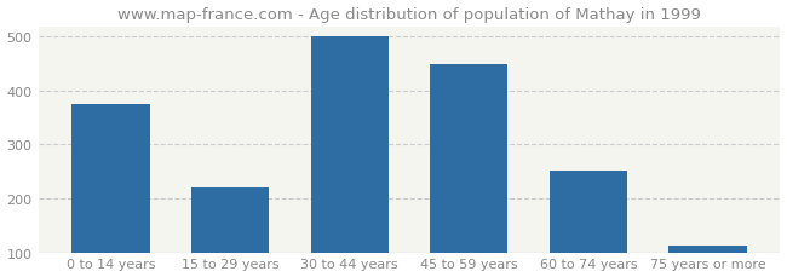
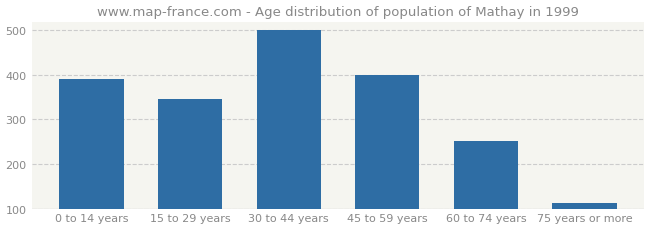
0 to 14 years: 375 -> 390
15 to 29 years: 220 -> 345
45 to 59 years: 450 -> 400
